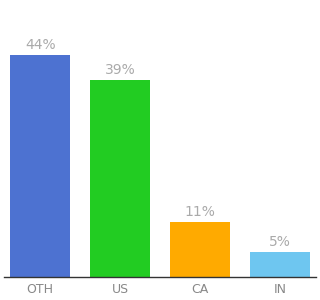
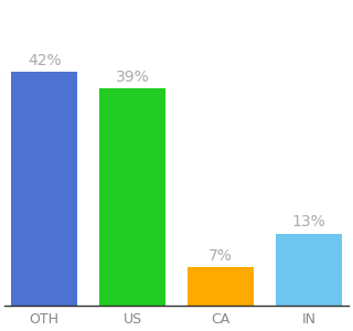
OTH: 44% -> 42%
CA: 11% -> 7%
IN: 5% -> 13%
